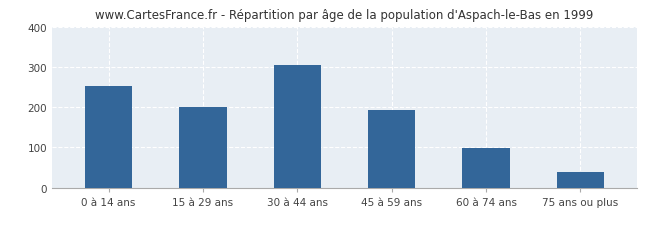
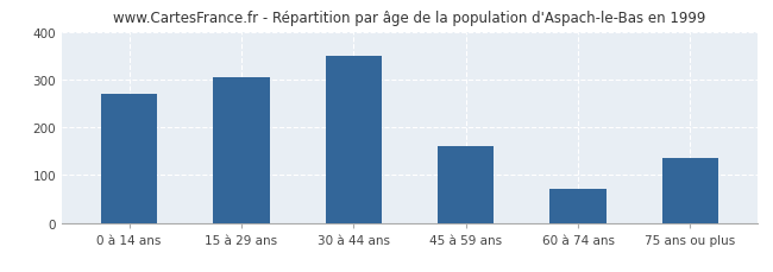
0 à 14 ans: 252 -> 270
15 à 29 ans: 200 -> 305
30 à 44 ans: 305 -> 350
45 à 59 ans: 194 -> 160
60 à 74 ans: 98 -> 70
75 ans ou plus: 40 -> 135
